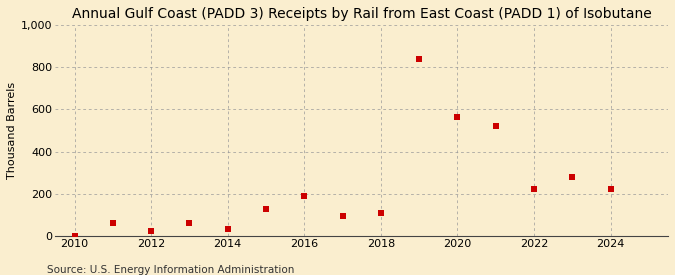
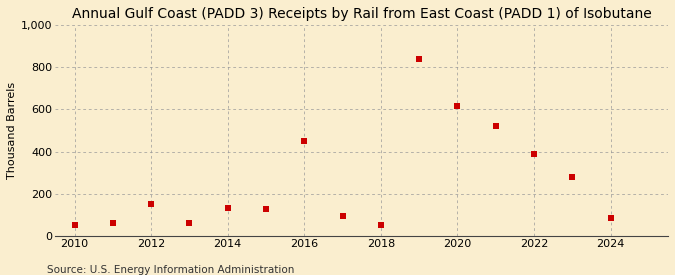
2010: 2 -> 50
2012: 25 -> 150
2014: 35 -> 135
2016: 190 -> 450
2018: 110 -> 50
2020: 565 -> 615
2022: 225 -> 390
2024: 225 -> 85
